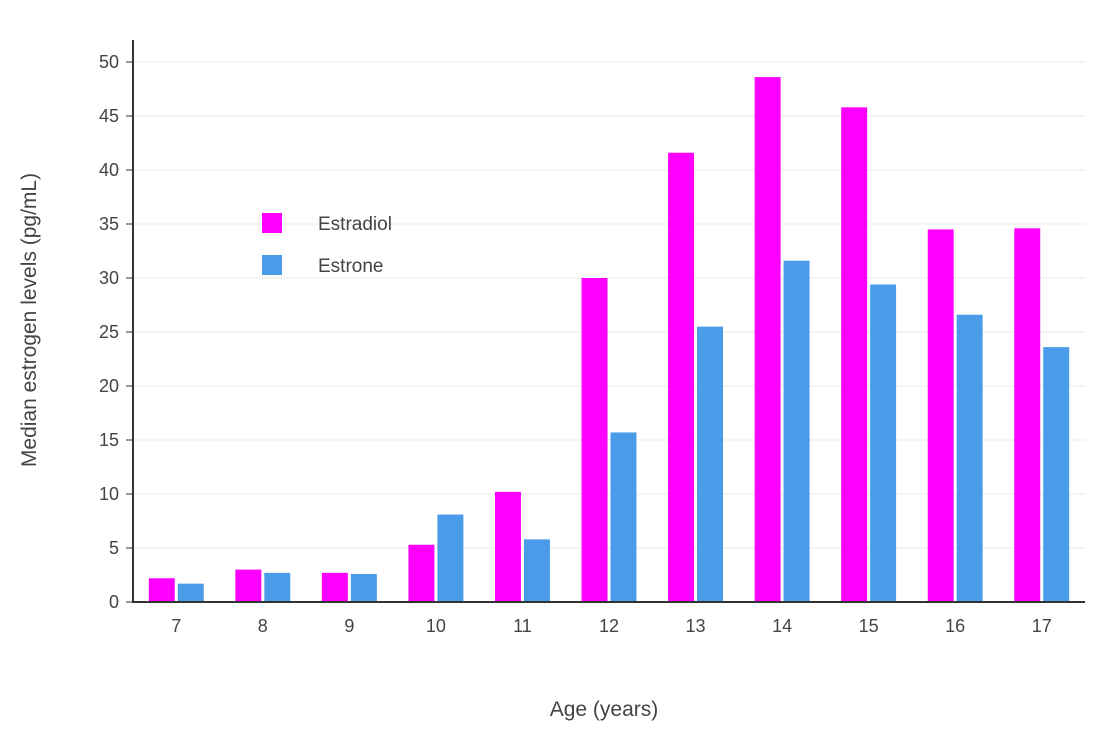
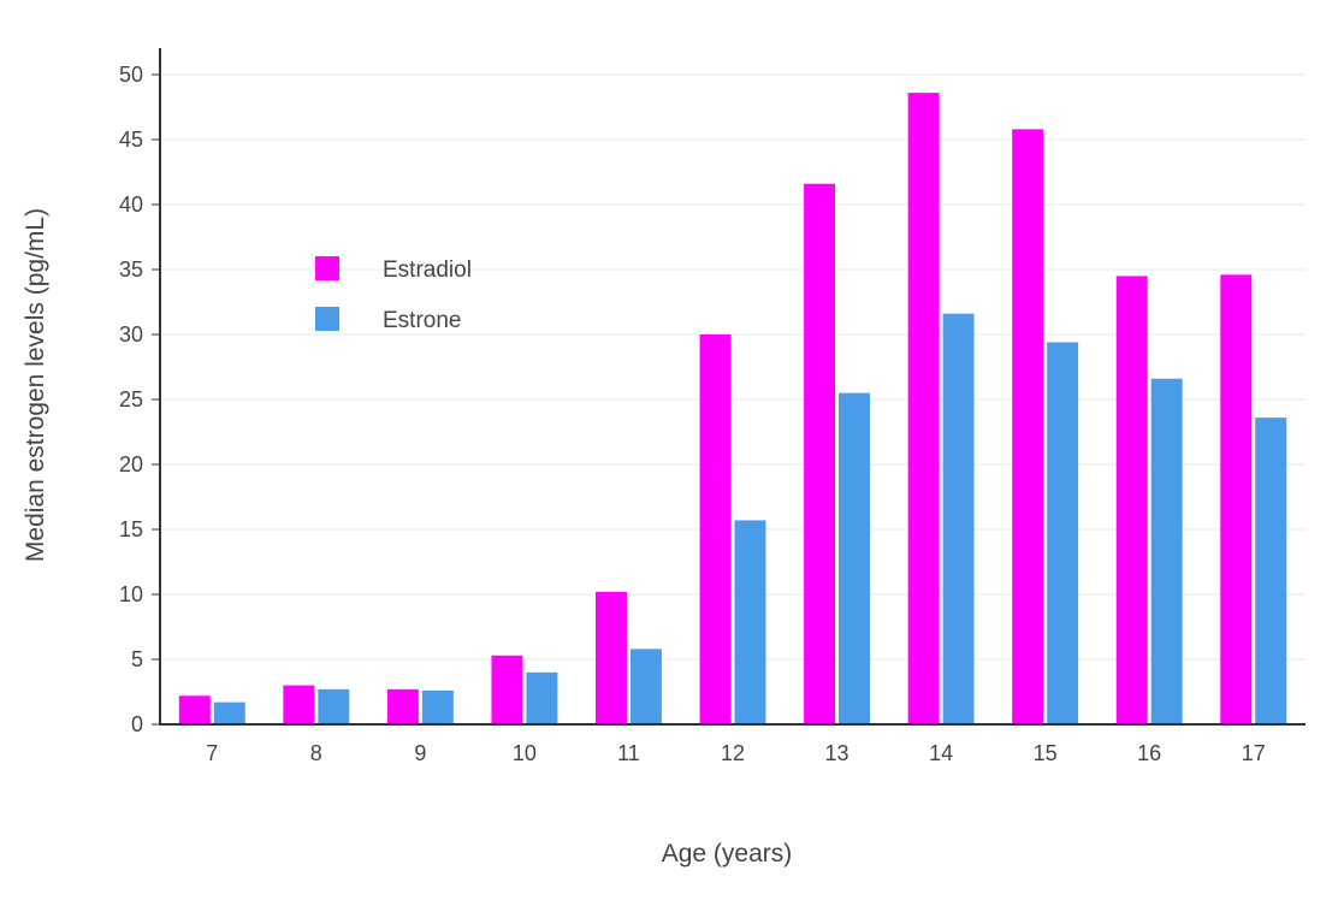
Estrone/10: 8.1 -> 4.0
